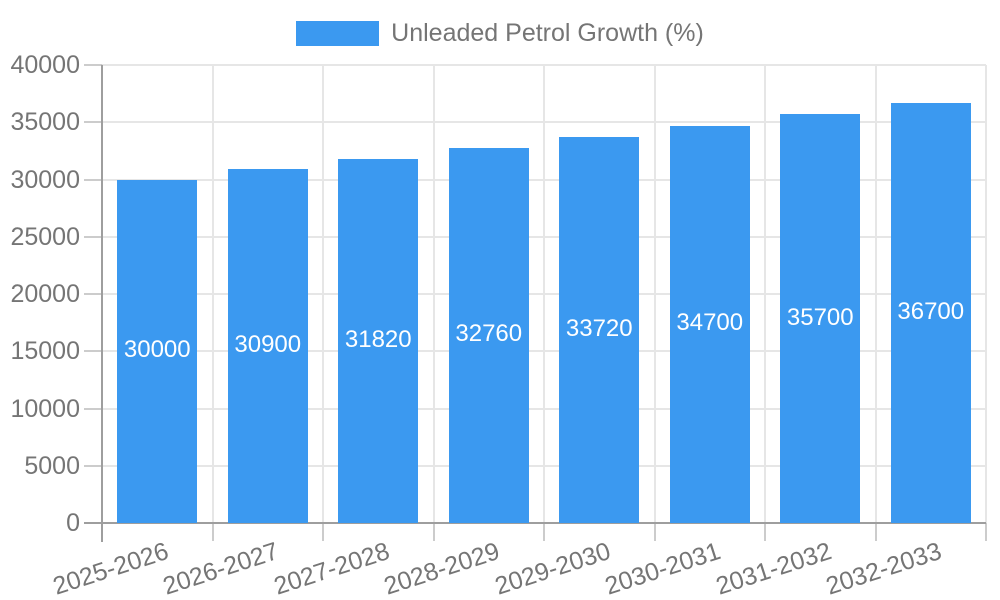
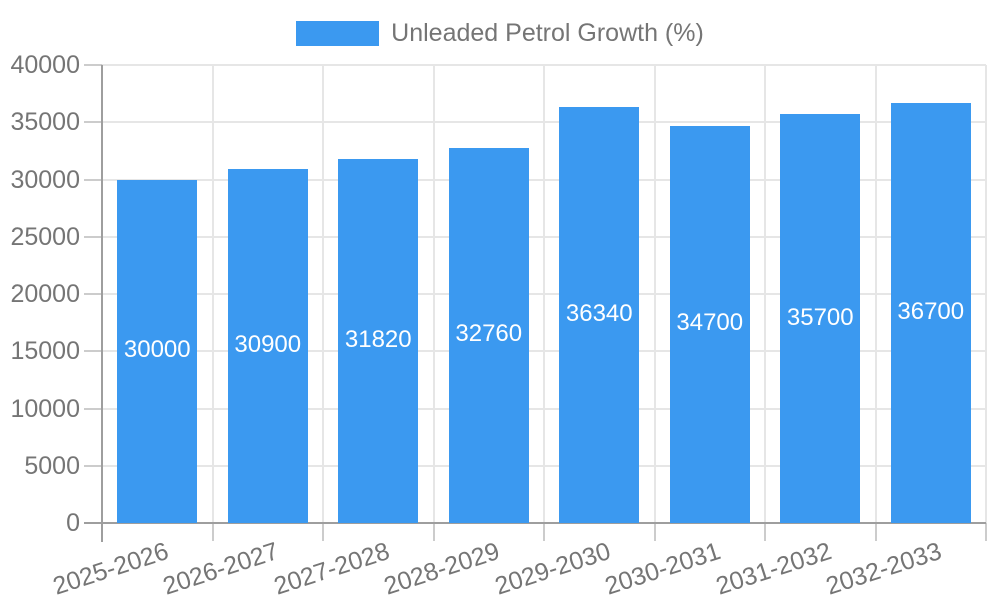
2029-2030: 33720 -> 36340
